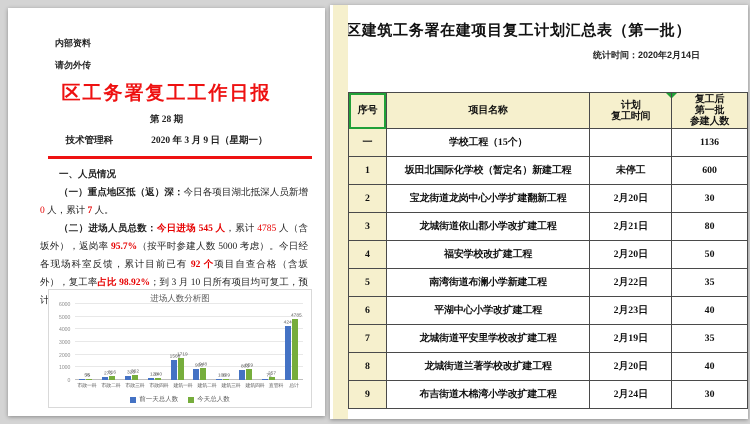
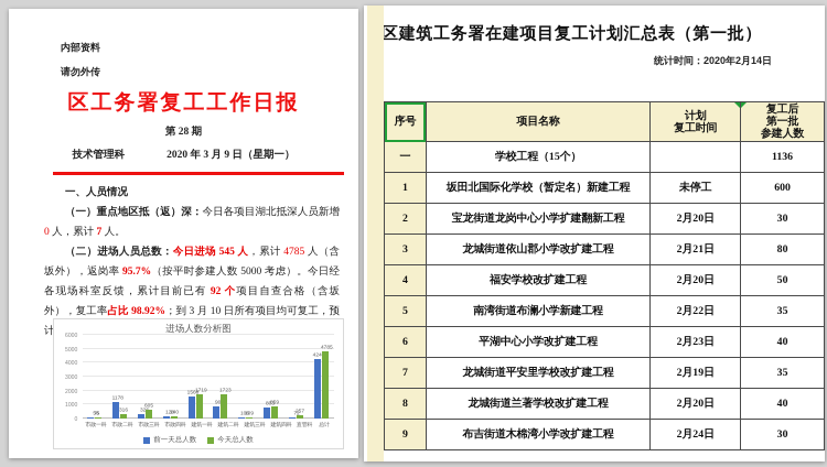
前一天总人数/市政二科: 275 -> 1178
今天总人数/市政三科: 362 -> 605
今天总人数/建筑二科: 948 -> 1723
